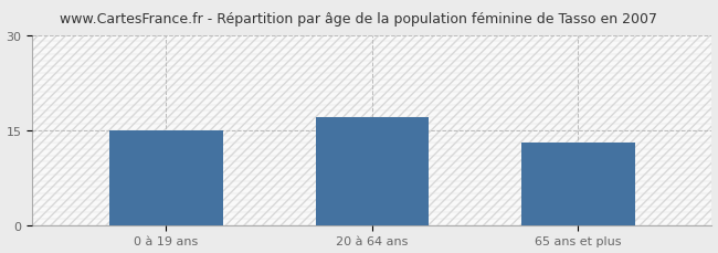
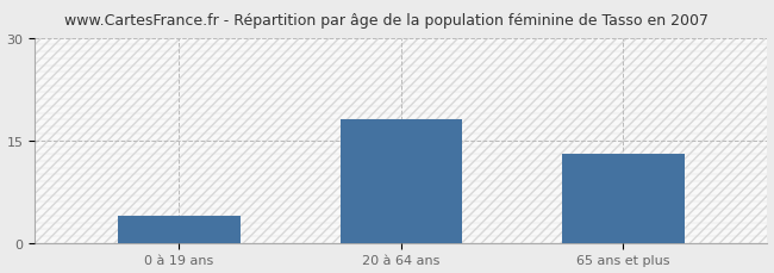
0 à 19 ans: 15 -> 4
20 à 64 ans: 17 -> 18
